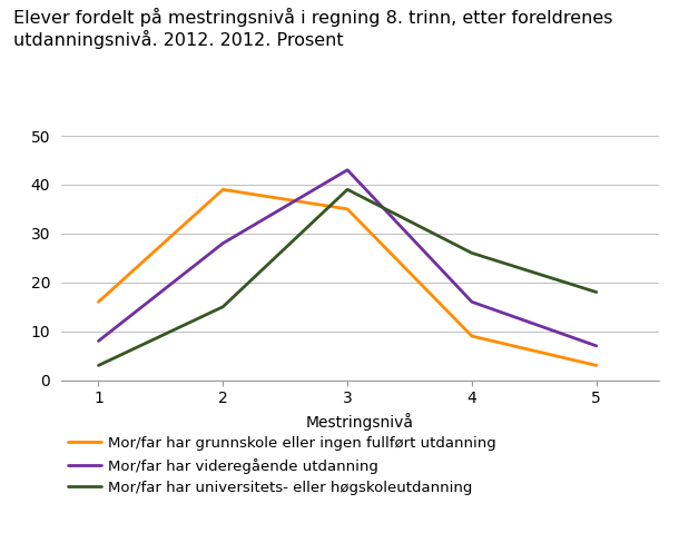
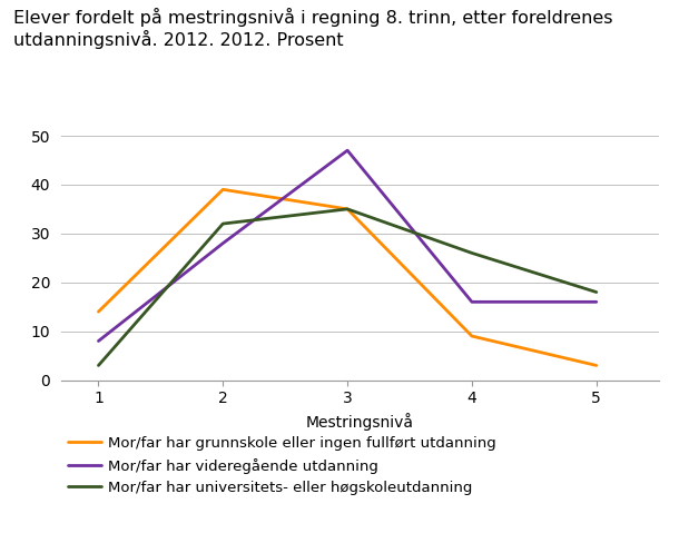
Mor/far har grunnskole eller ingen fullført utdanning/1: 16 -> 14
Mor/far har universitets- eller høgskoleutdanning/2: 15 -> 32
Mor/far har videregående utdanning/3: 43 -> 47
Mor/far har universitets- eller høgskoleutdanning/3: 39 -> 35
Mor/far har videregående utdanning/5: 7 -> 16
